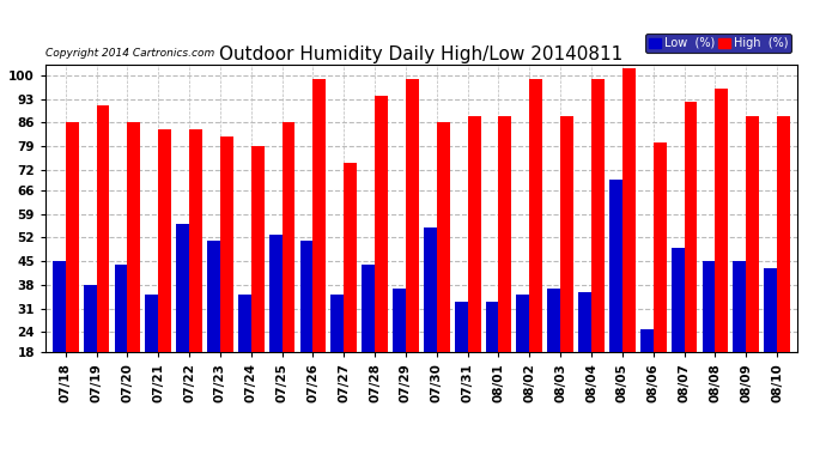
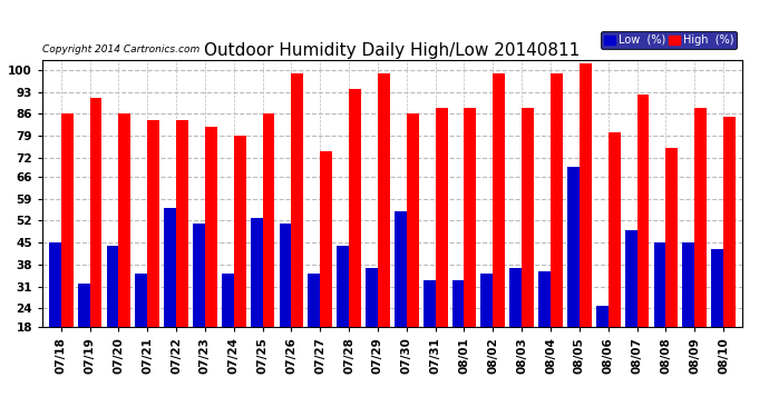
Low (%)/07/19: 38 -> 32
High (%)/08/08: 96 -> 75
High (%)/08/10: 88 -> 85
